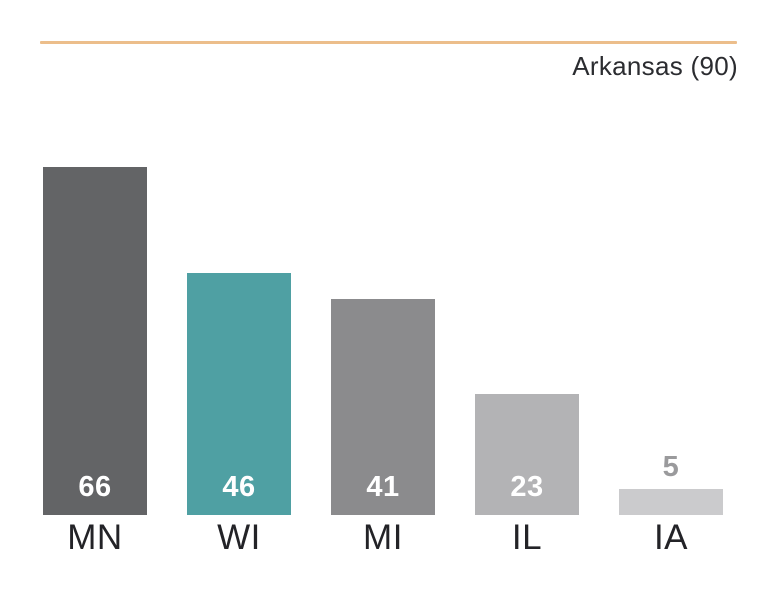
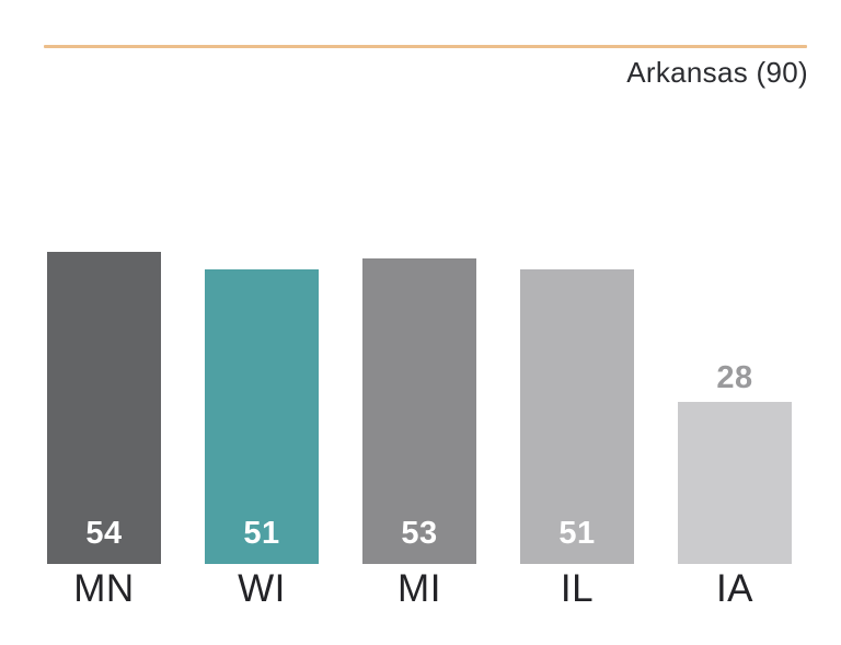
MN: 66 -> 54
WI: 46 -> 51
MI: 41 -> 53
IL: 23 -> 51
IA: 5 -> 28
